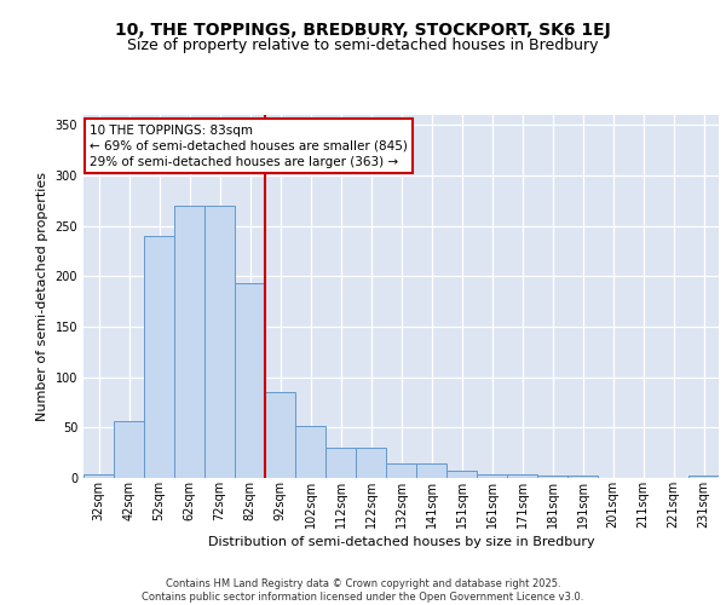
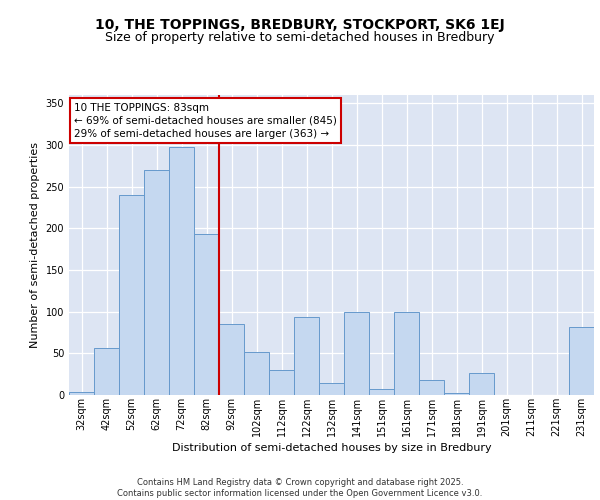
72sqm: 270 -> 298
122sqm: 30 -> 94
141sqm: 15 -> 100
161sqm: 4 -> 100
171sqm: 4 -> 18
191sqm: 3 -> 26
231sqm: 2 -> 82
